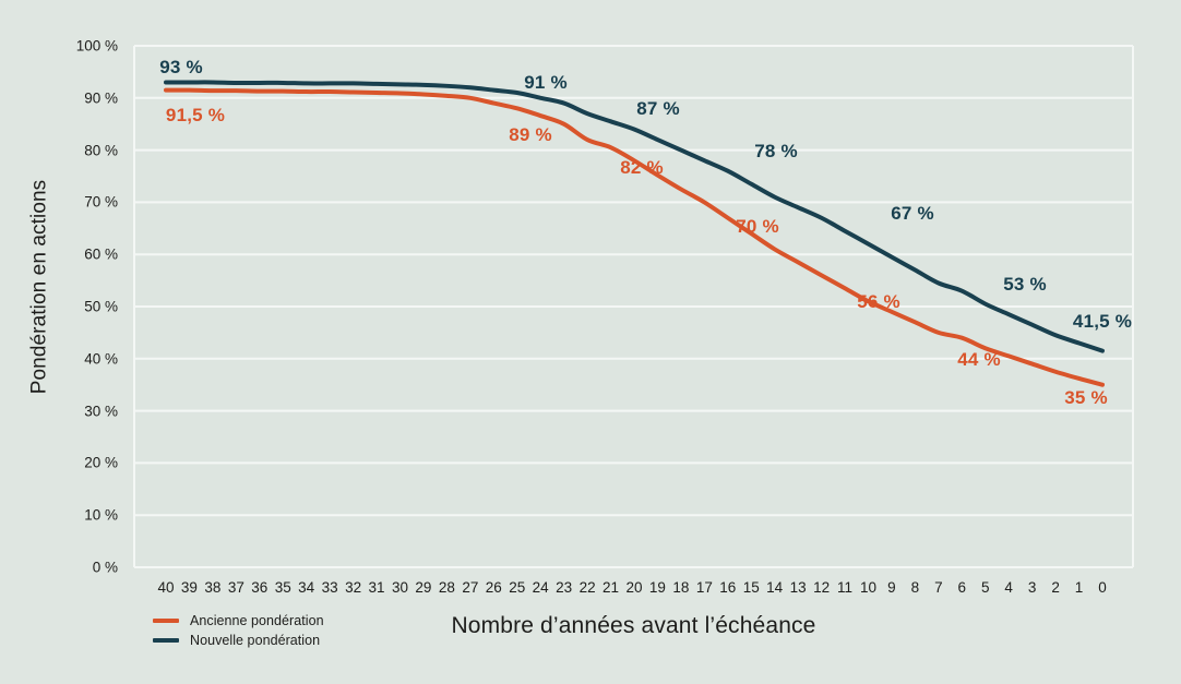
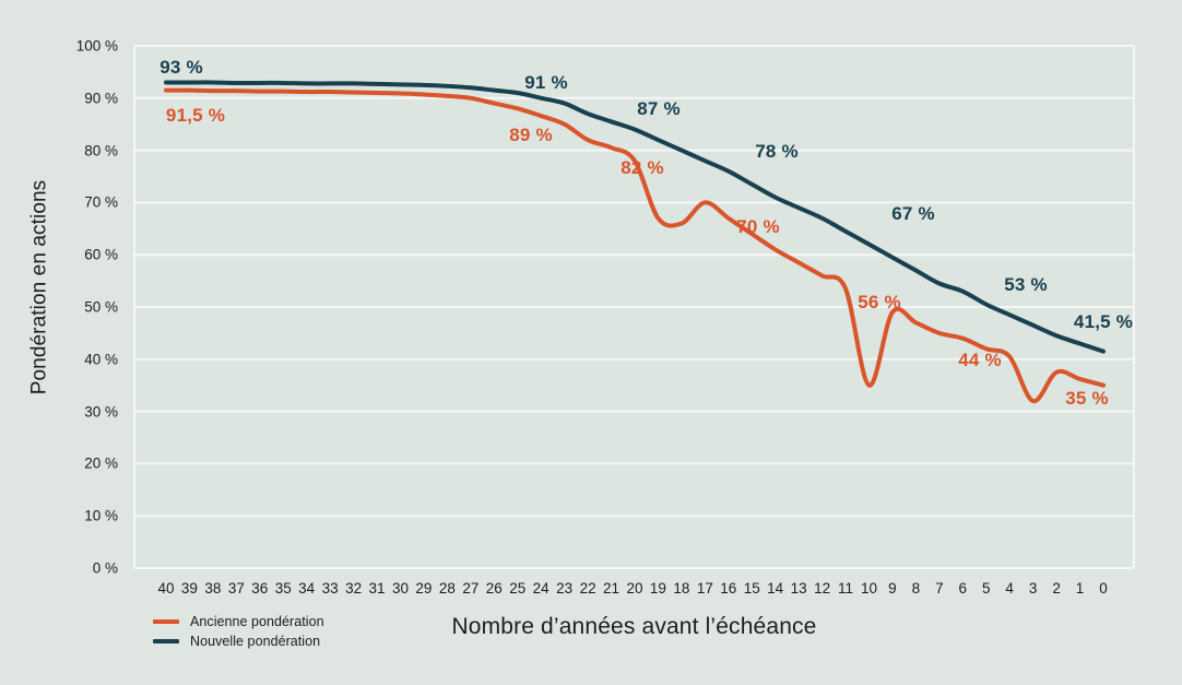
Ancienne pondération/19: 75% -> 67%
Ancienne pondération/18: 72% -> 66%
Ancienne pondération/10: 51% -> 35%
Ancienne pondération/3: 39% -> 32%
